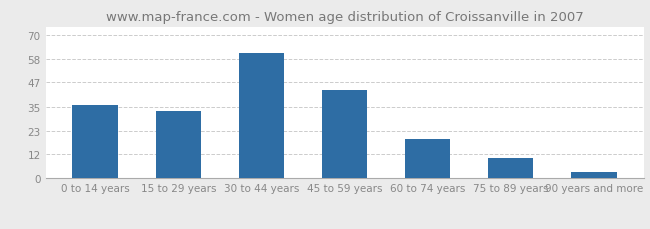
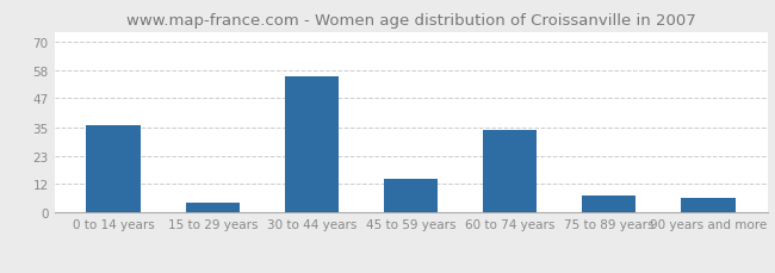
15 to 29 years: 33 -> 4
30 to 44 years: 61 -> 56
45 to 59 years: 43 -> 14
60 to 74 years: 19 -> 34
75 to 89 years: 10 -> 7
90 years and more: 3 -> 6
